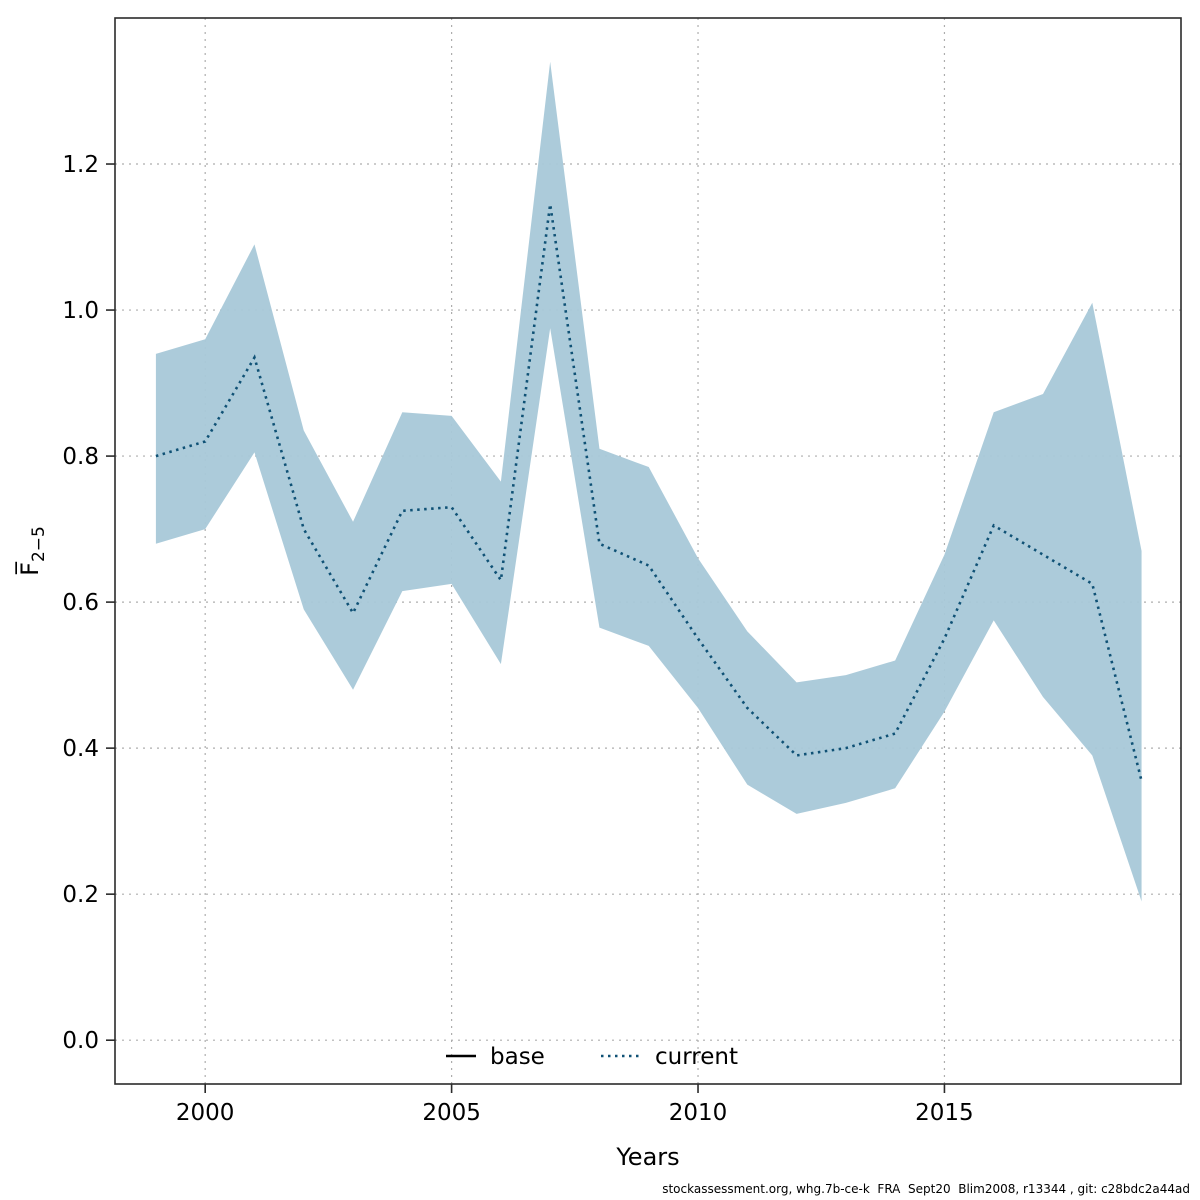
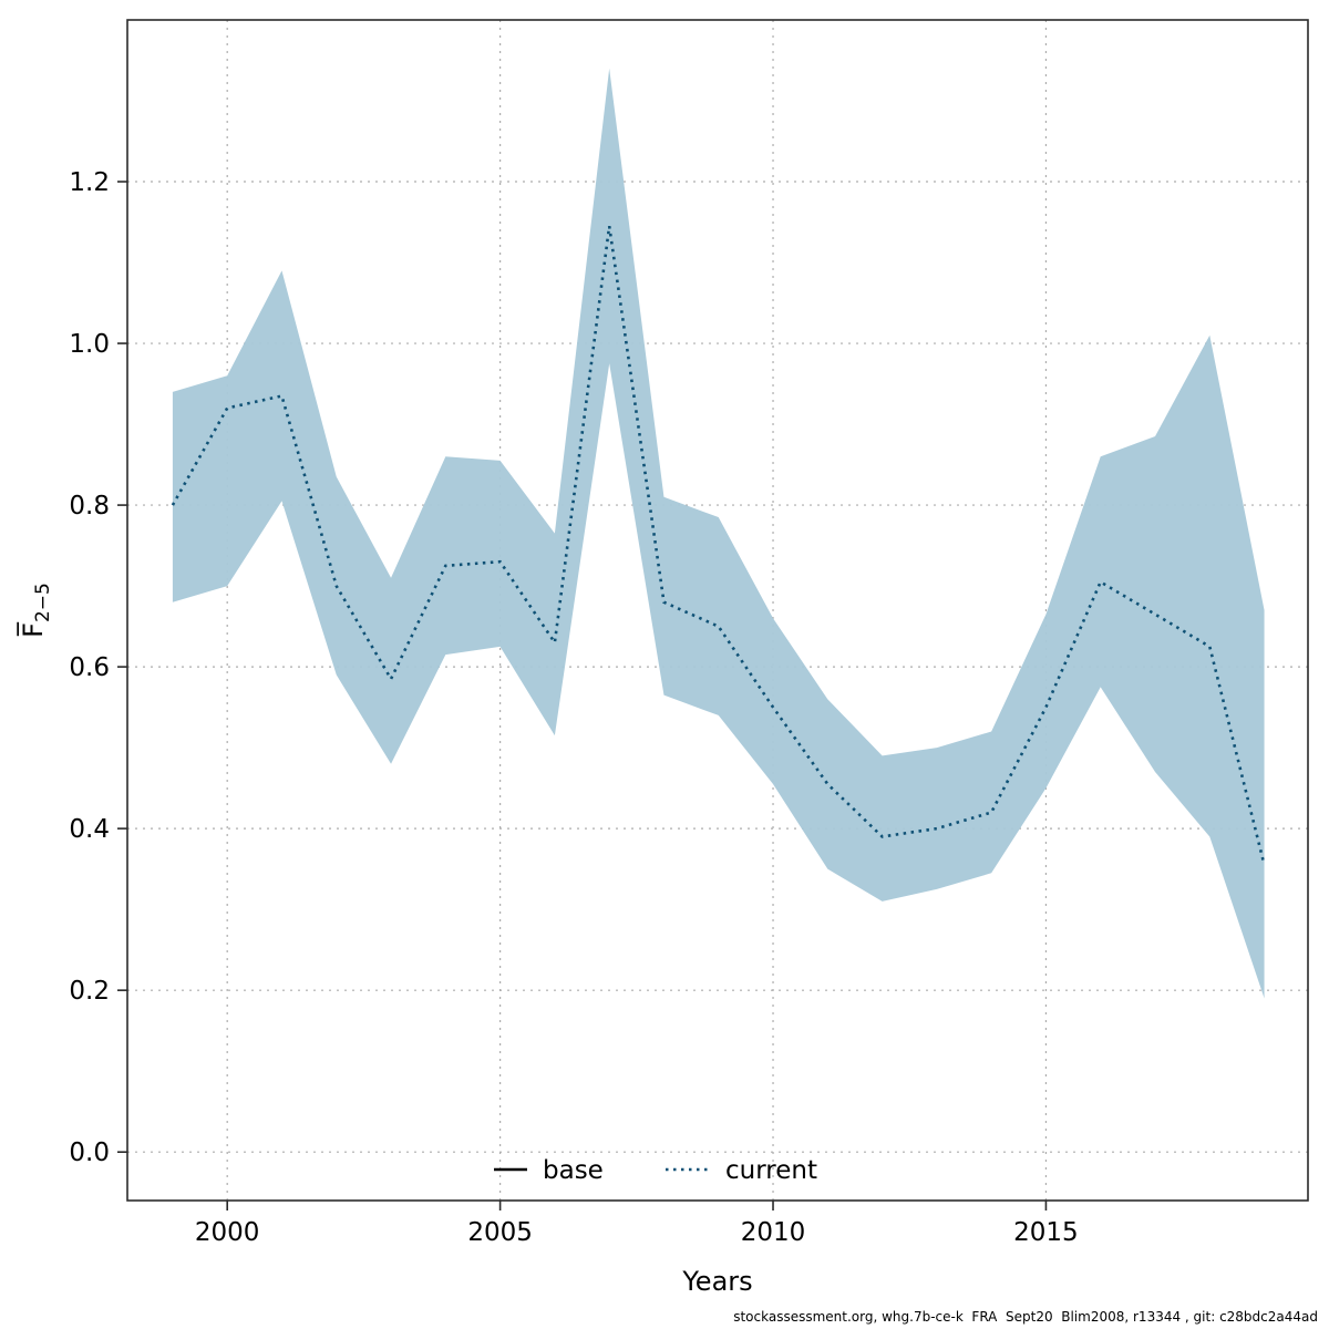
2000: 0.82 -> 0.92
